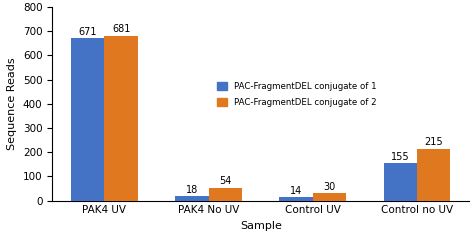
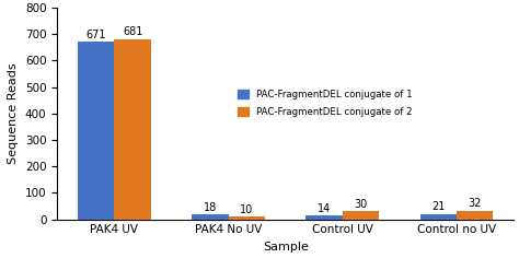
PAC-FragmentDEL conjugate of 2/PAK4 No UV: 54 -> 10
PAC-FragmentDEL conjugate of 1/Control no UV: 155 -> 21
PAC-FragmentDEL conjugate of 2/Control no UV: 215 -> 32
